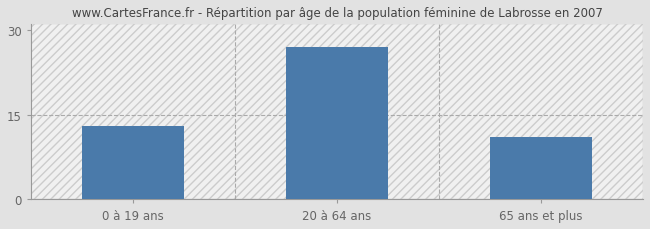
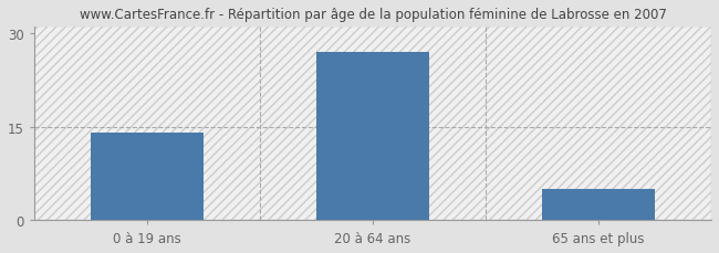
0 à 19 ans: 13 -> 14
65 ans et plus: 11 -> 5
